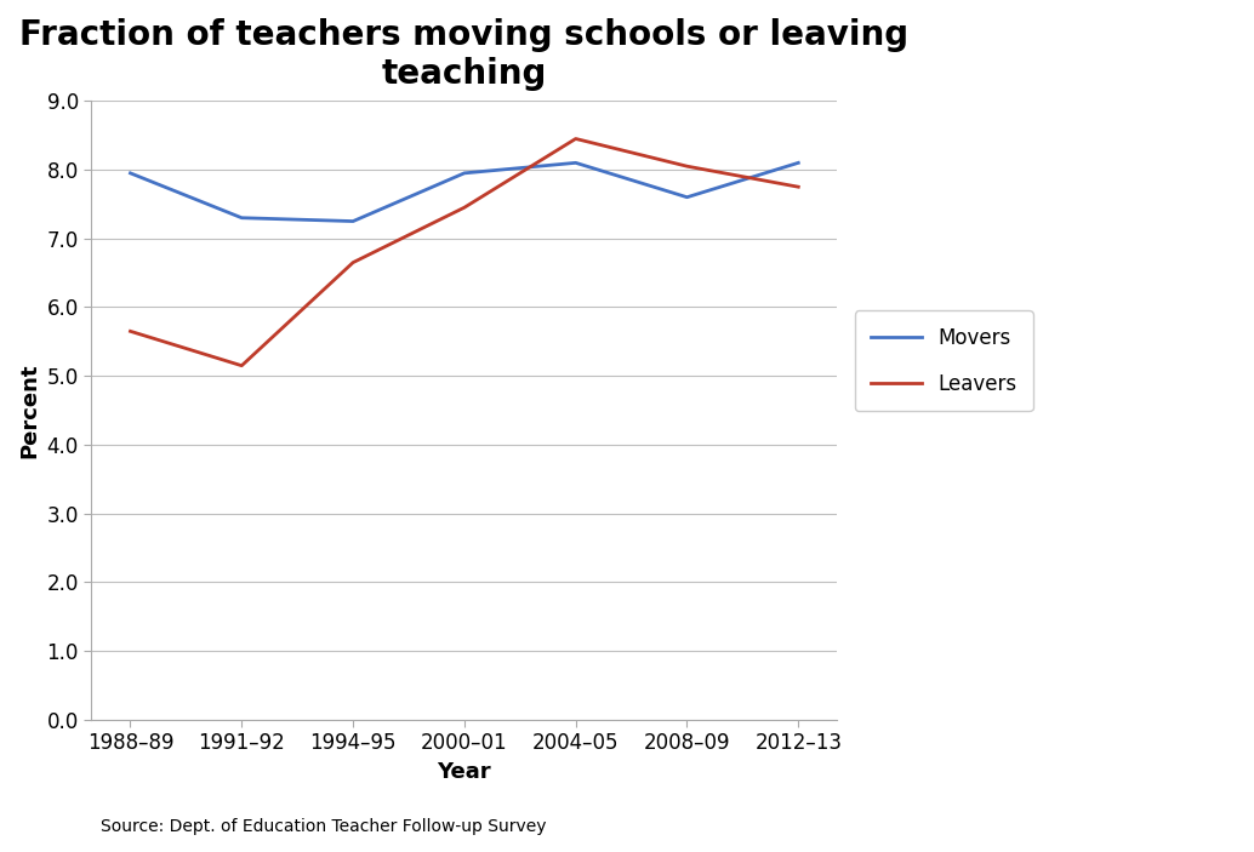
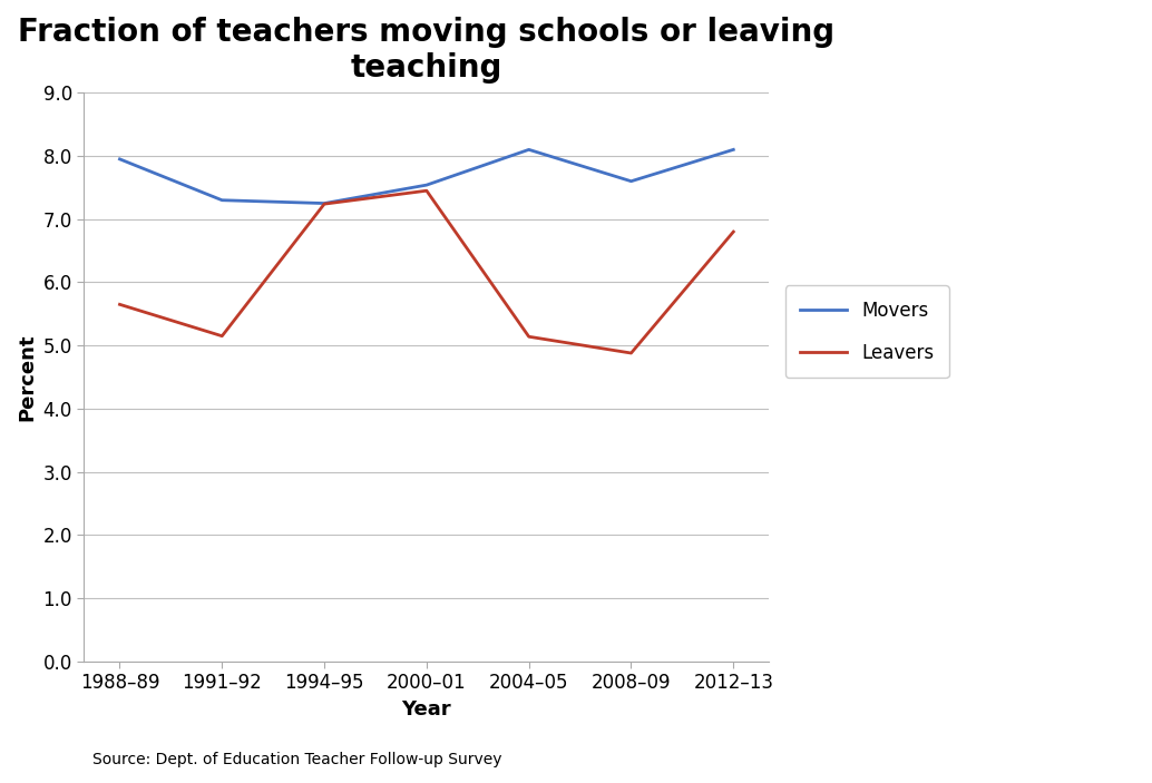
Leavers/1994–95: 6.65 -> 7.24
Movers/2000–01: 7.95 -> 7.54
Leavers/2004–05: 8.45 -> 5.14
Leavers/2008–09: 8.05 -> 4.88
Leavers/2012–13: 7.75 -> 6.80
